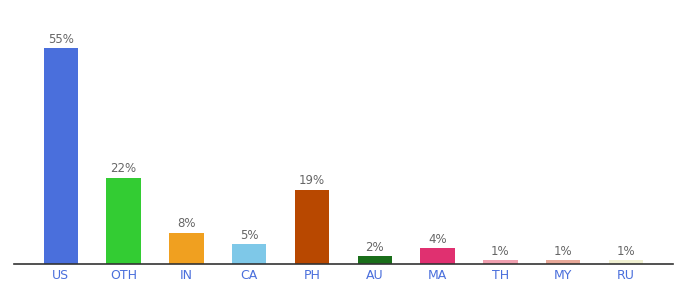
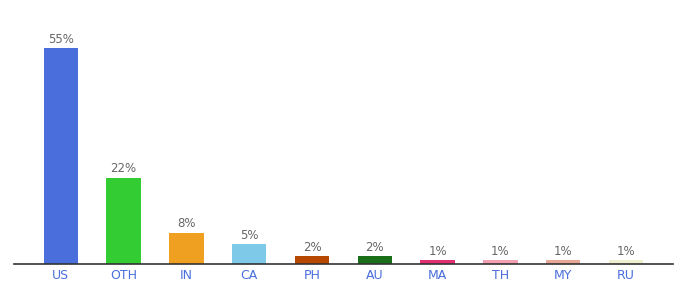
PH: 19% -> 2%
MA: 4% -> 1%
